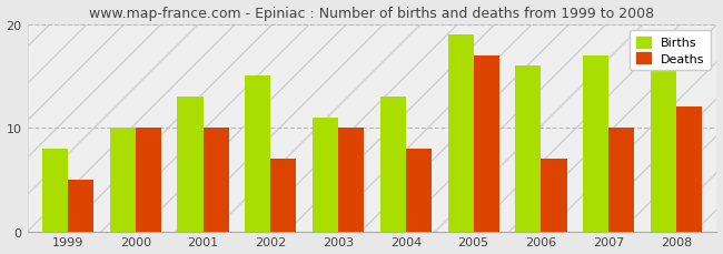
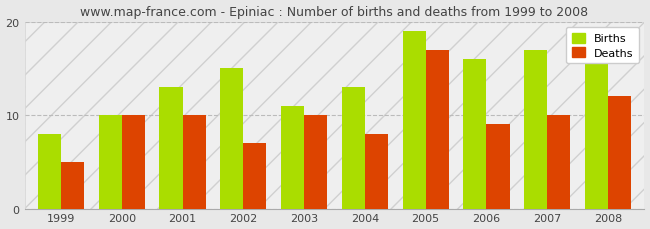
Deaths/2006: 7 -> 9
